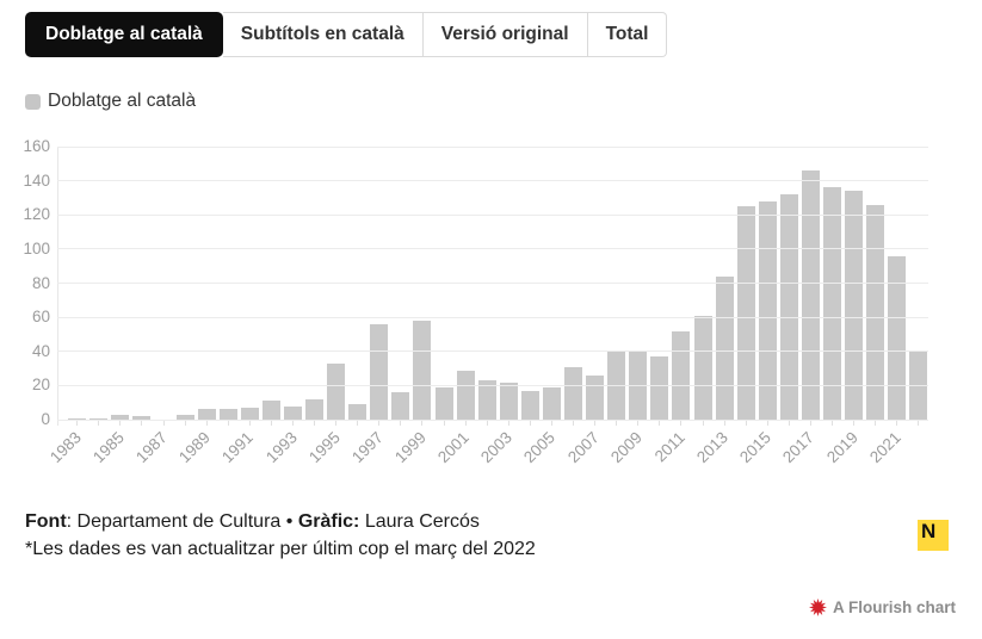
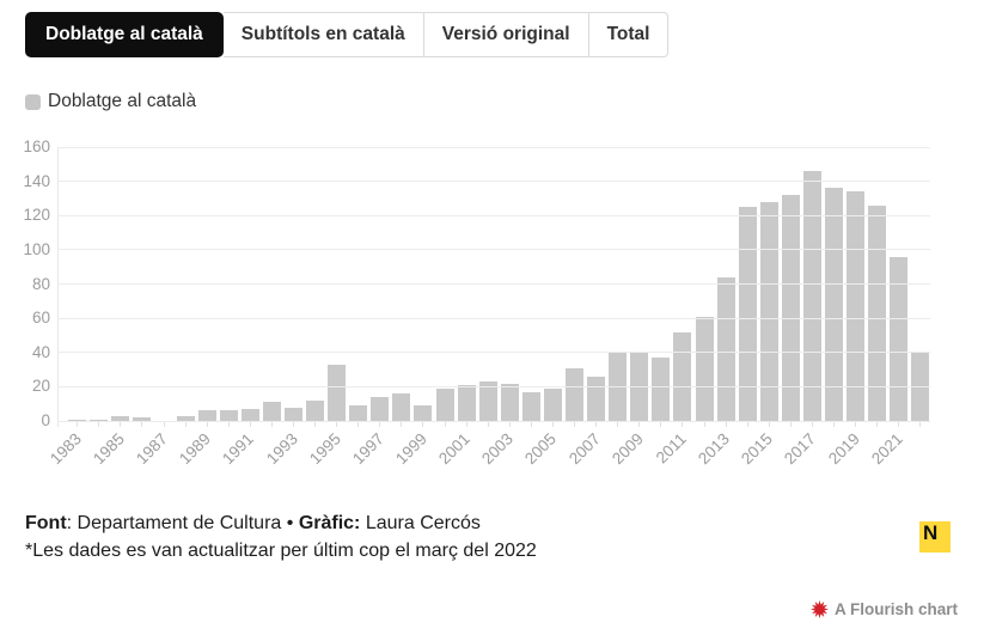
1997: 56 -> 14
1999: 58 -> 9
2001: 29 -> 21
